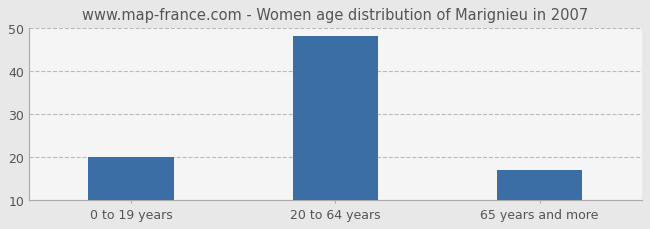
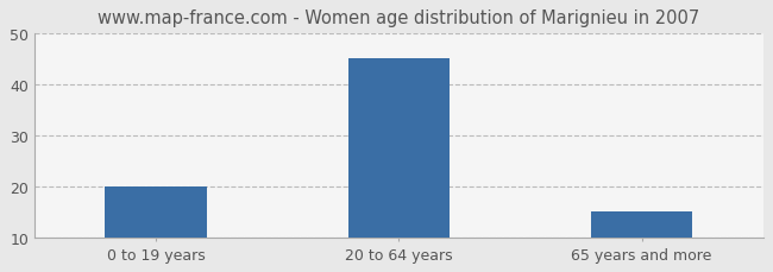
20 to 64 years: 48 -> 45
65 years and more: 17 -> 15
